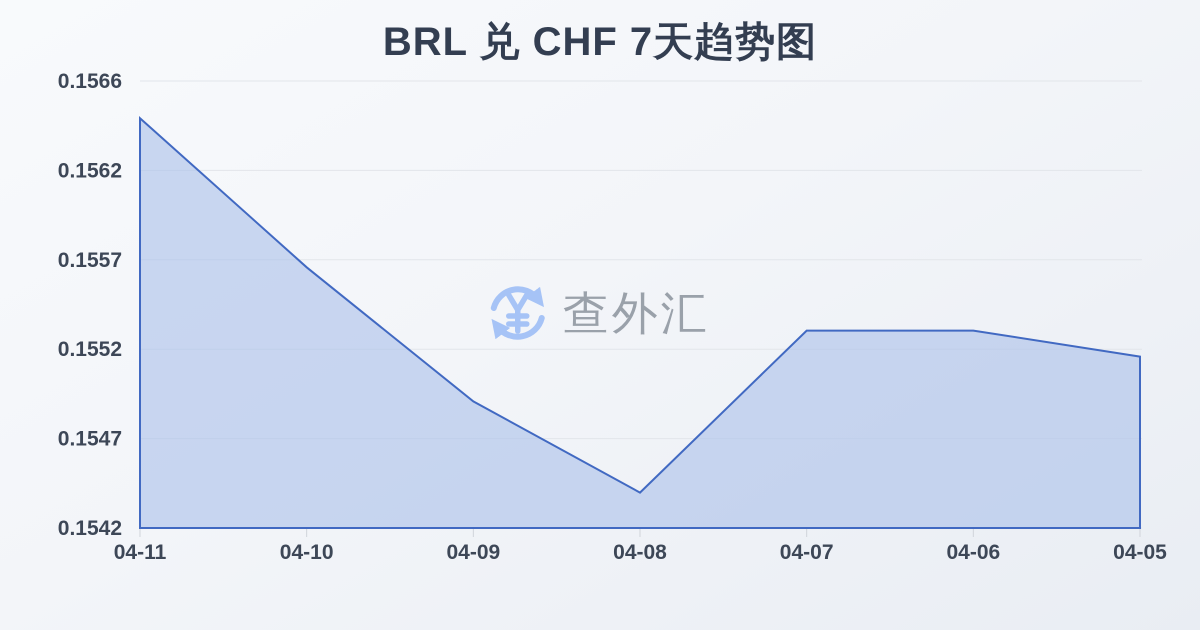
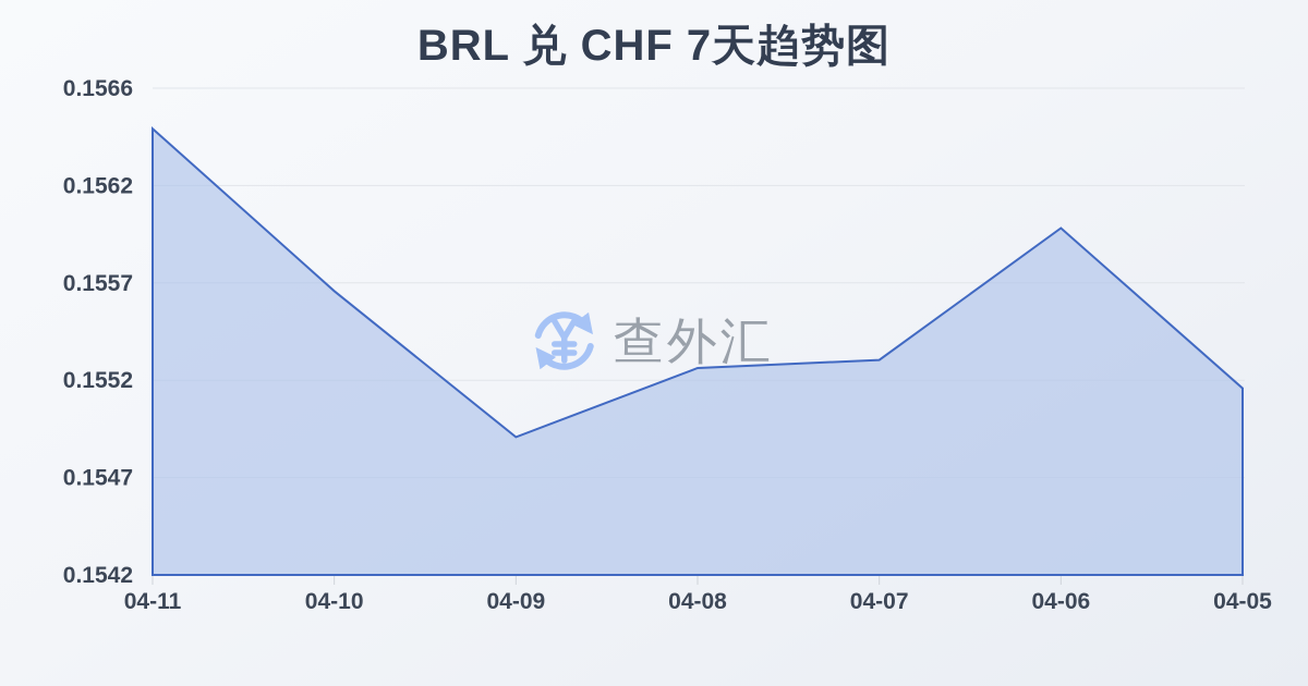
04-08: 0.15439 -> 0.15522
04-06: 0.15526 -> 0.15591
